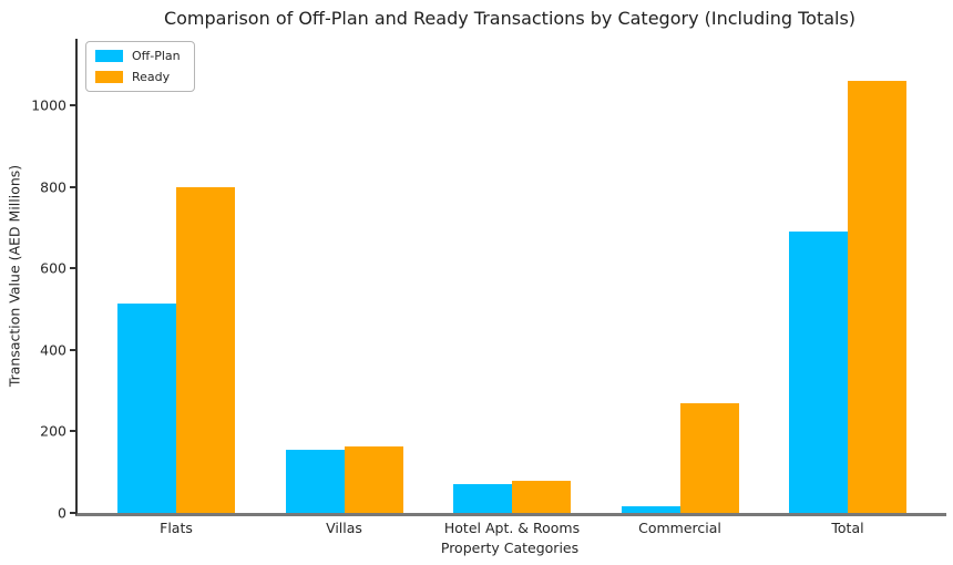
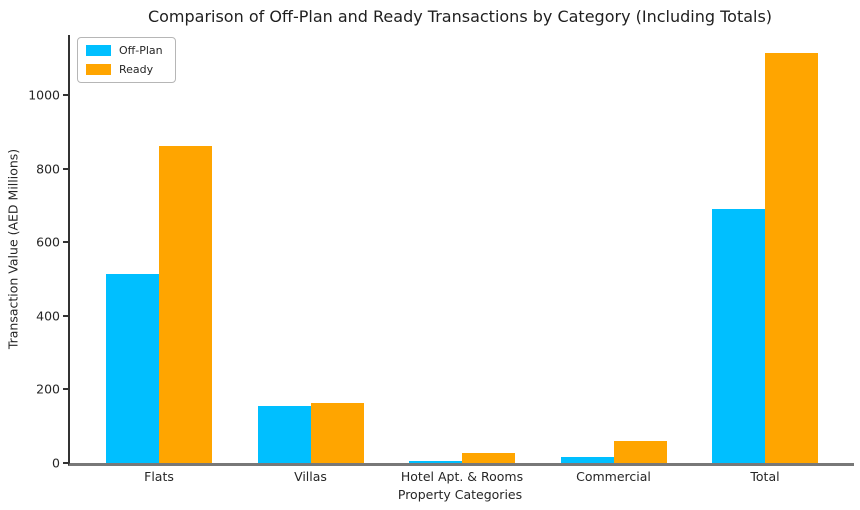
Ready/Flats: 800 -> 860
Off-Plan/Hotel Apt. & Rooms: 70 -> 10
Ready/Hotel Apt. & Rooms: 80 -> 30
Ready/Commercial: 270 -> 60
Ready/Total: 1060 -> 1110
